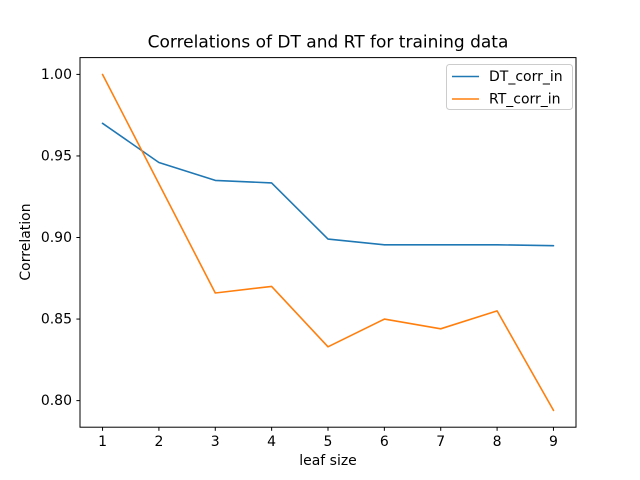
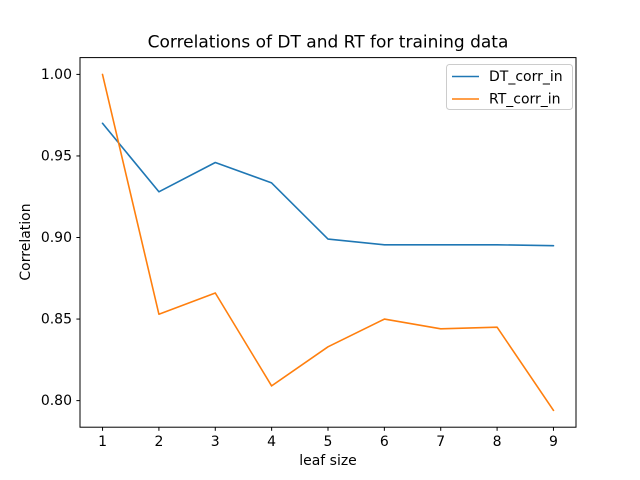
DT_corr_in/2: 0.946 -> 0.928
RT_corr_in/2: 0.933 -> 0.853
DT_corr_in/3: 0.935 -> 0.946
RT_corr_in/4: 0.870 -> 0.809
RT_corr_in/8: 0.855 -> 0.845
